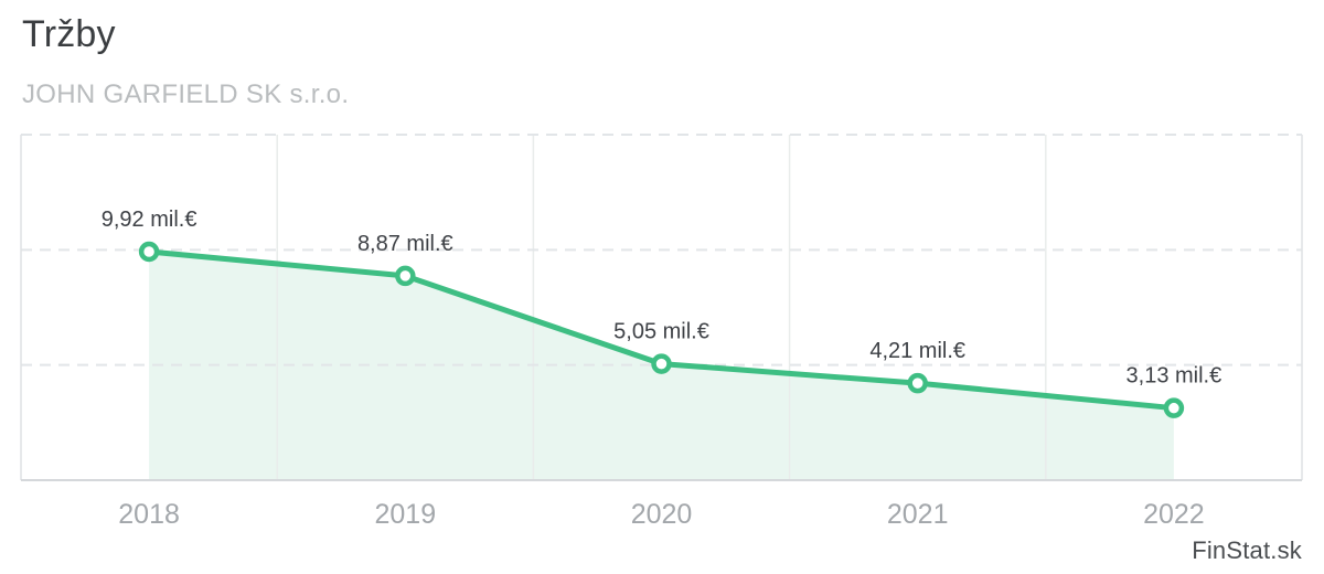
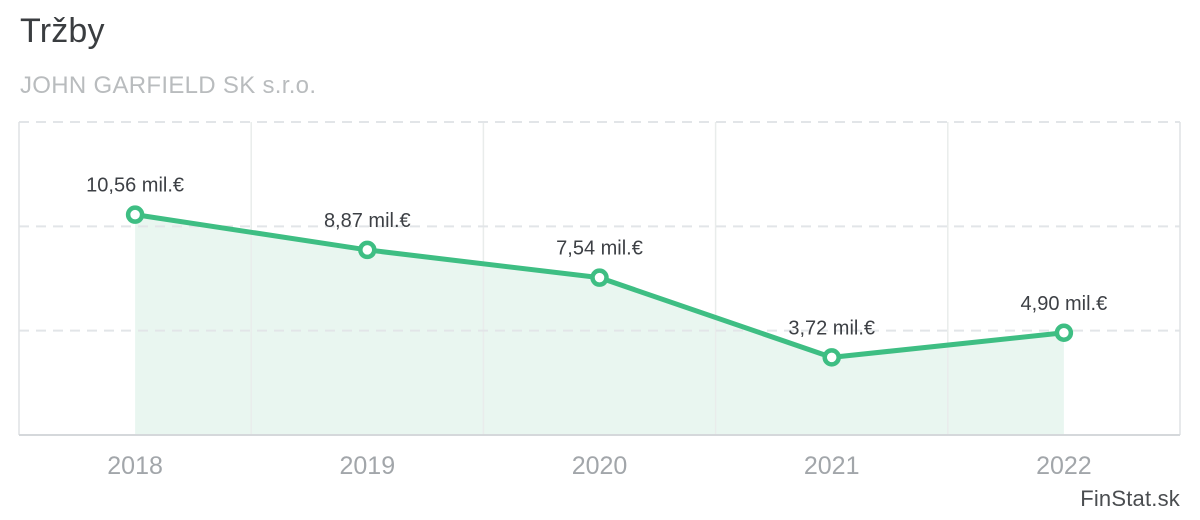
2018: 9,92 -> 10,56
2020: 5,05 -> 7,54
2021: 4,21 -> 3,72
2022: 3,13 -> 4,90
